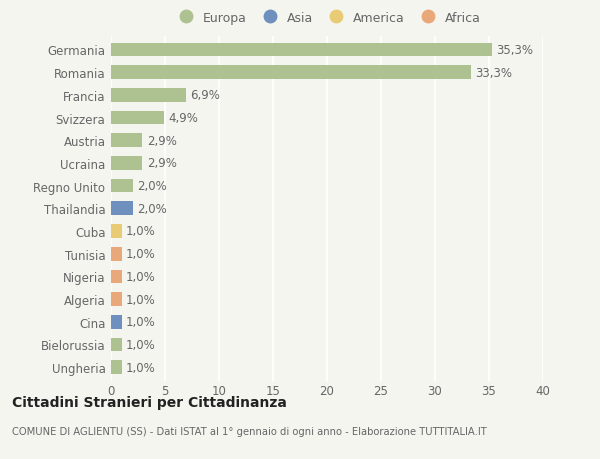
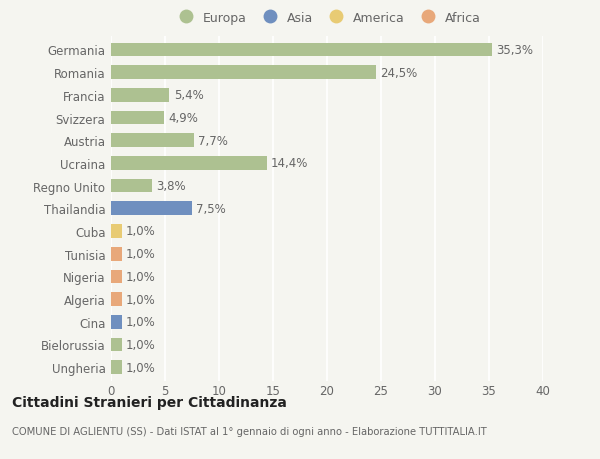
Romania: 33,3% -> 24,5%
Francia: 6,9% -> 5,4%
Austria: 2,9% -> 7,7%
Ucraina: 2,9% -> 14,4%
Regno Unito: 2,0% -> 3,8%
Thailandia: 2,0% -> 7,5%
